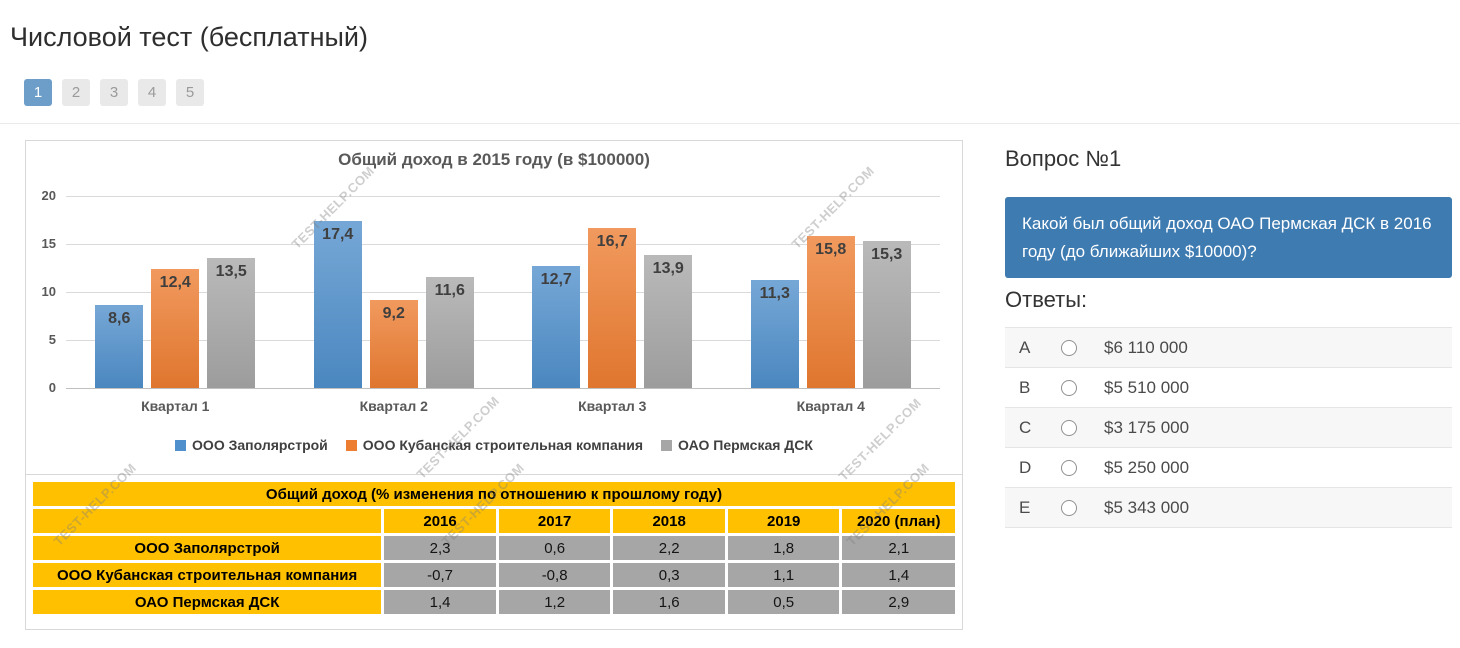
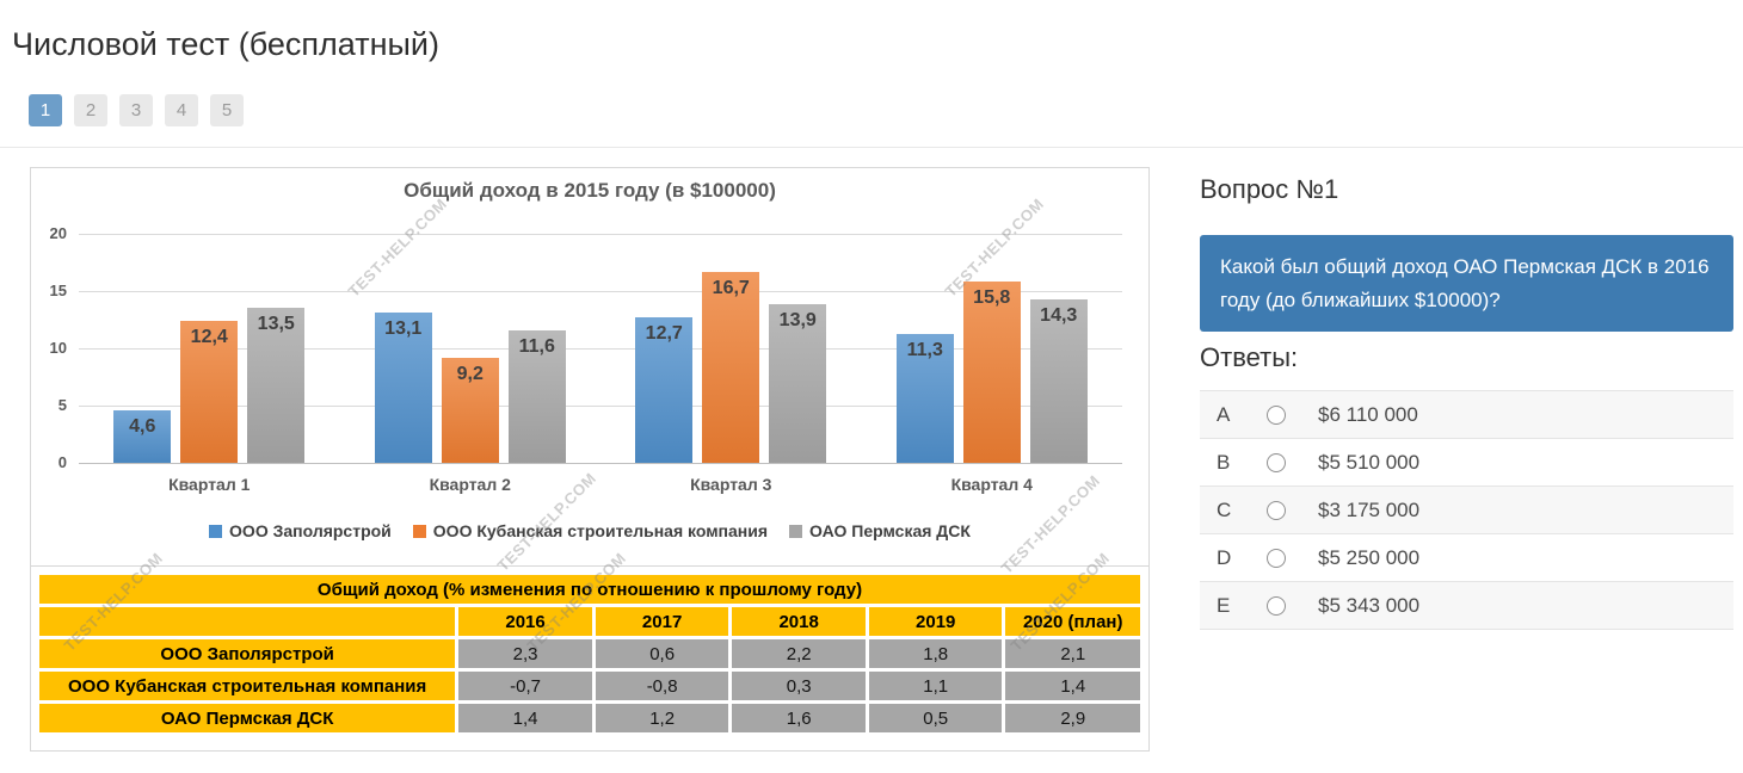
ООО Заполярстрой/Квартал 1: 8,6 -> 4,6
ООО Заполярстрой/Квартал 2: 17,4 -> 13,1
ОАО Пермская ДСК/Квартал 4: 15,3 -> 14,3
